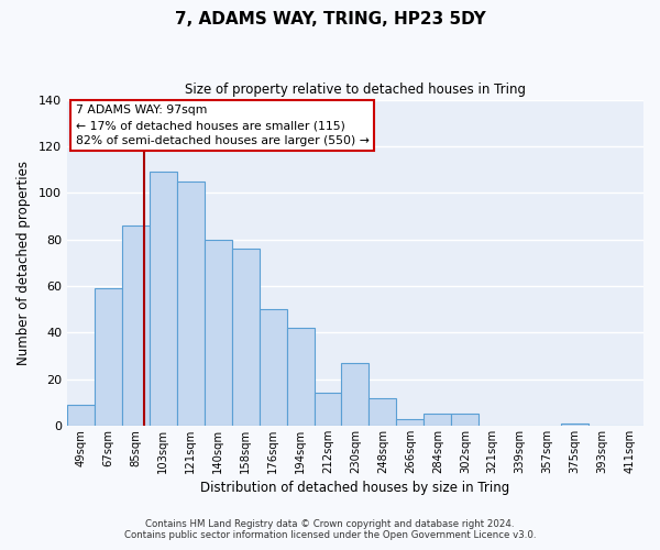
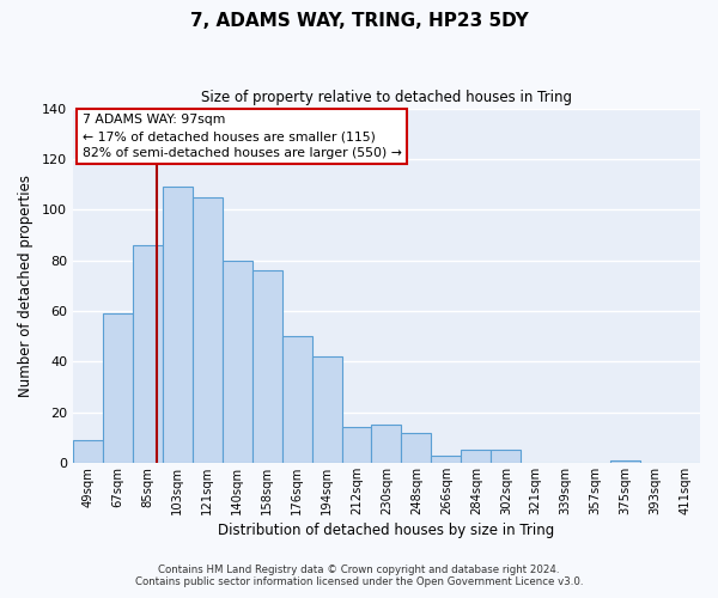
230sqm: 27 -> 15
